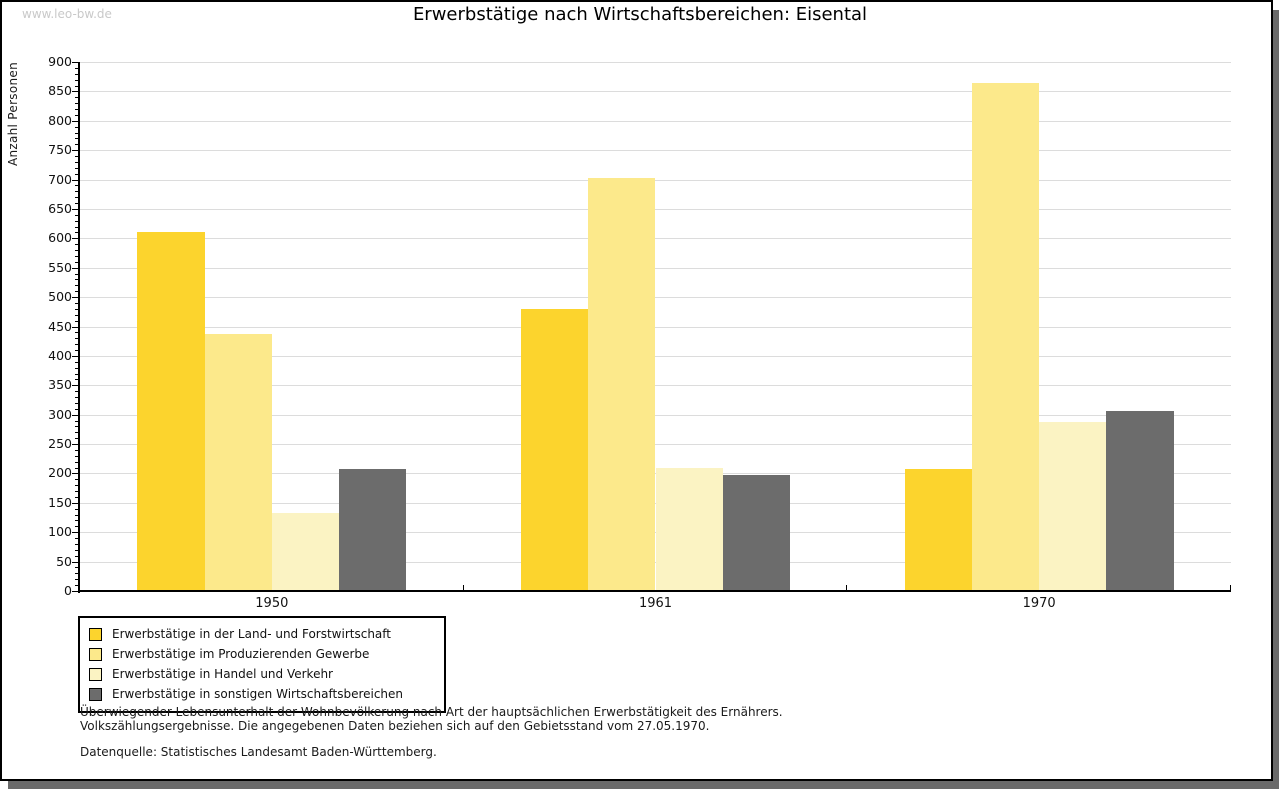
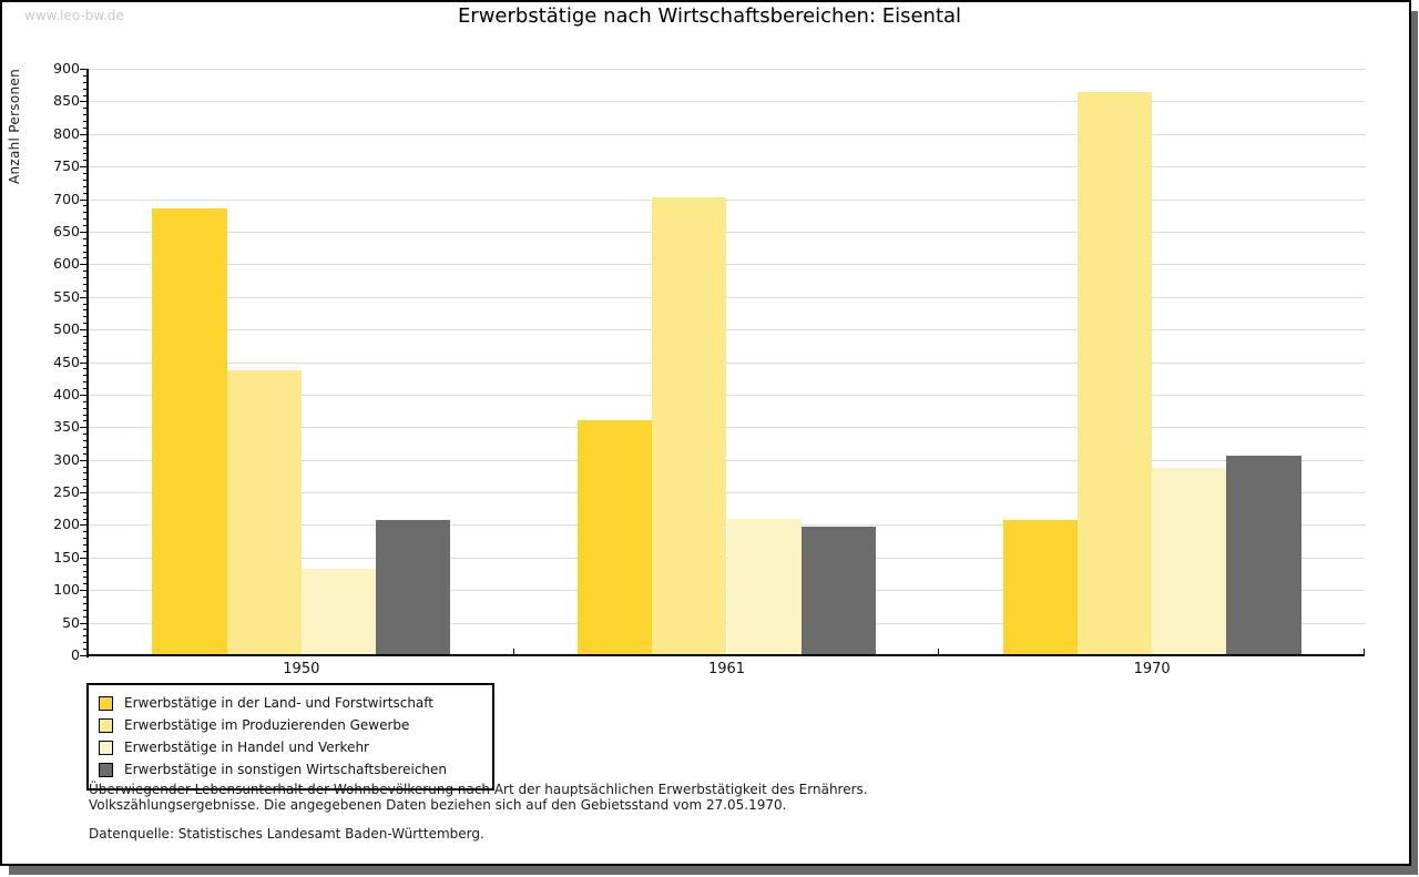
Erwerbstätige in der Land- und Forstwirtschaft/1950: 610 -> 680
Erwerbstätige in der Land- und Forstwirtschaft/1961: 480 -> 360
